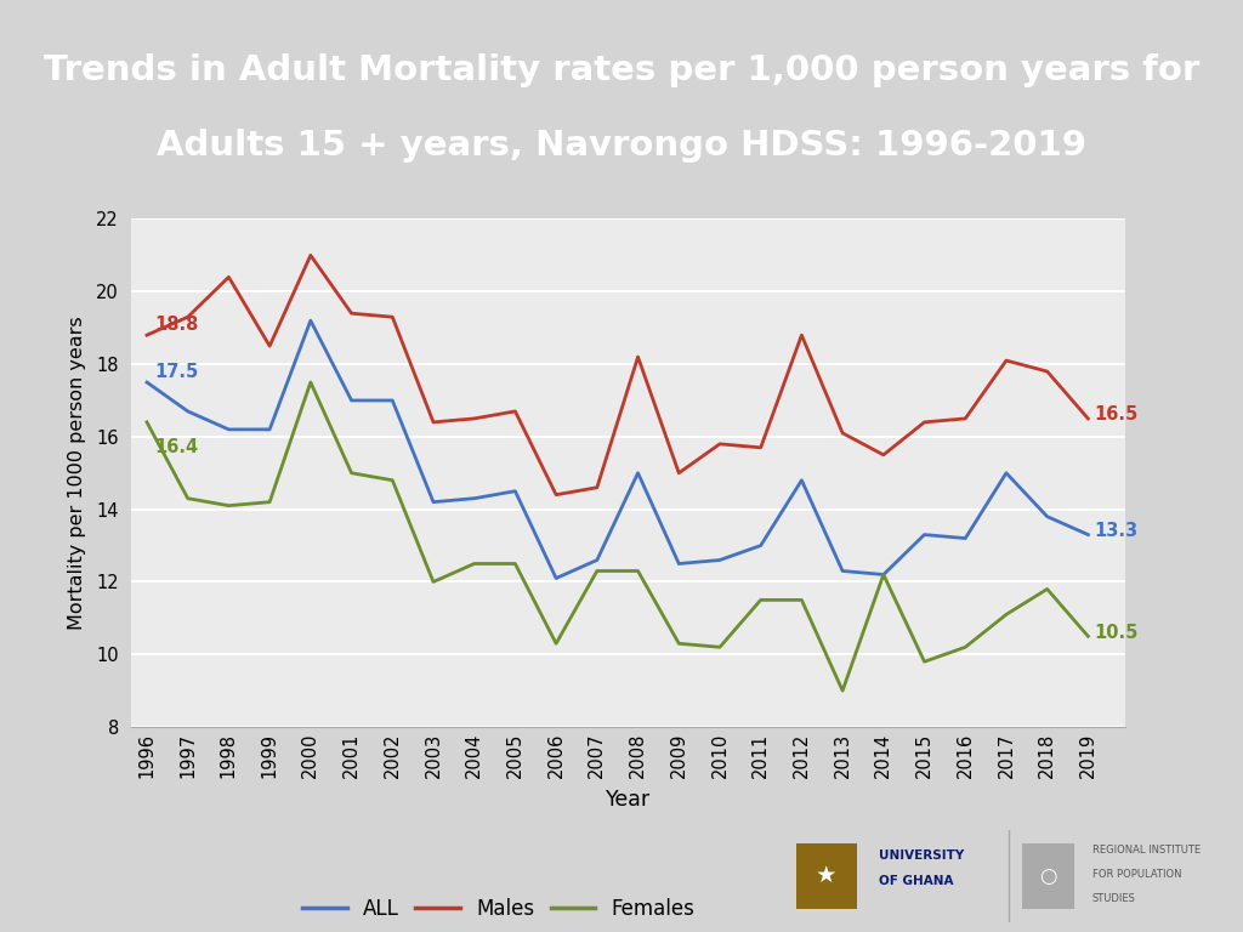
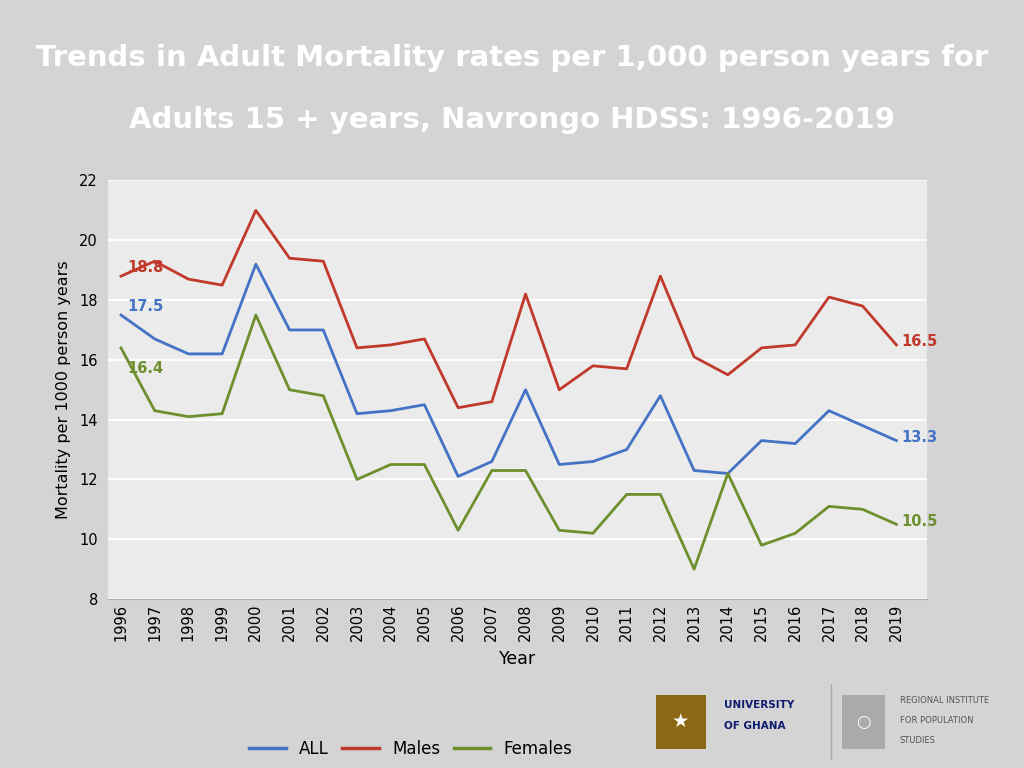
Males/1998: 20.4 -> 18.7
ALL/2017: 15.0 -> 14.3
Females/2018: 11.8 -> 11.0
